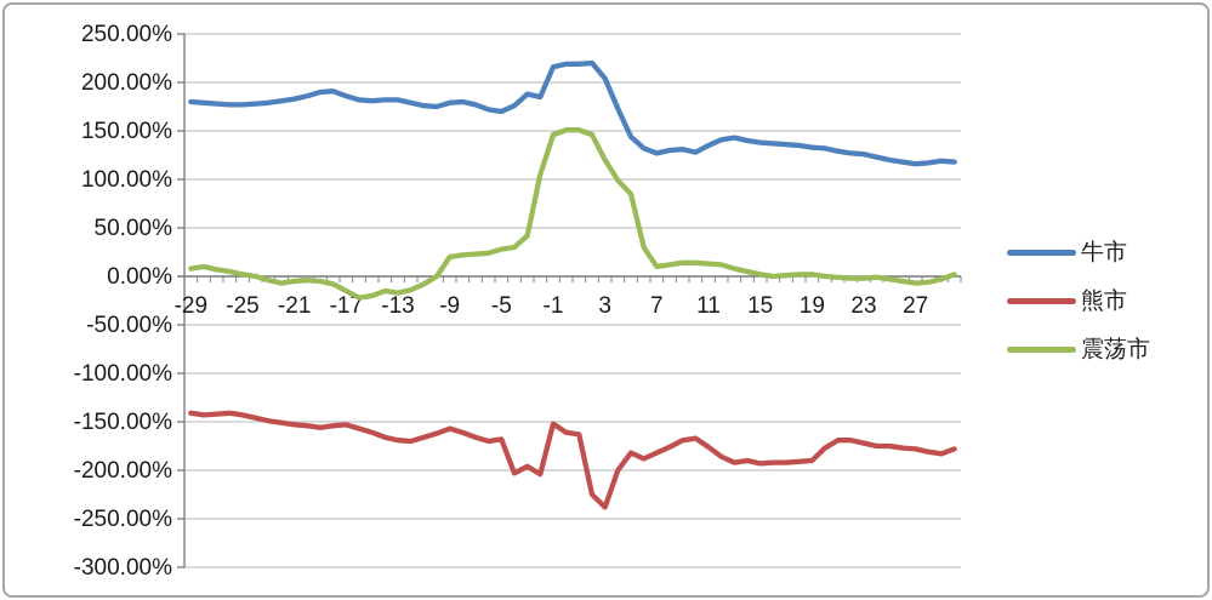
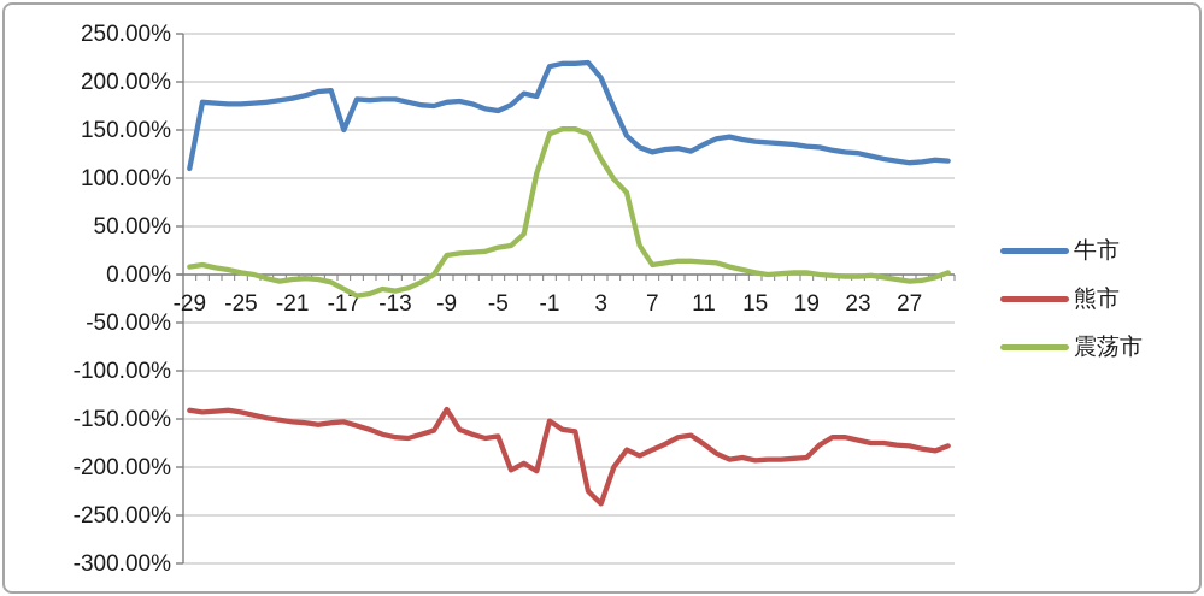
牛市/-29: 180% -> 110%
牛市/-17: 190% -> 150%
熊市/-9: -160% -> -140%
